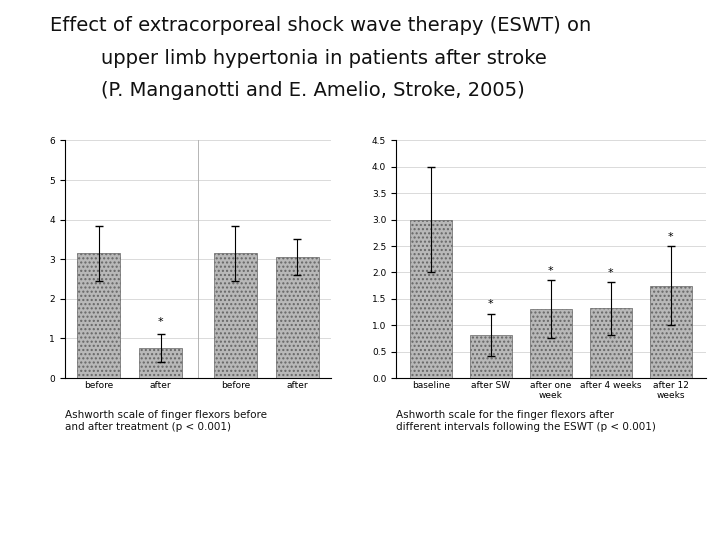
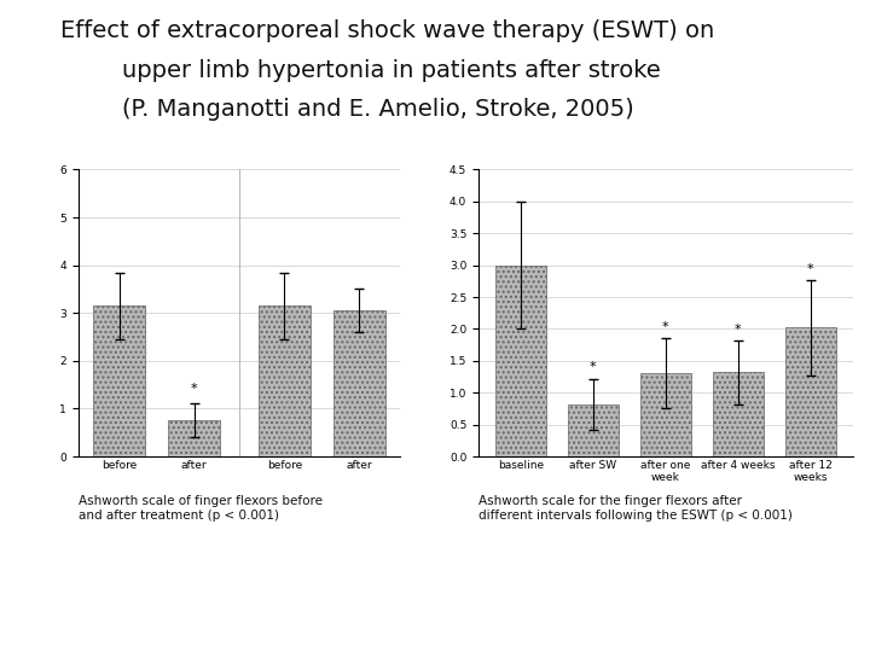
after 12 weeks: 1.75 -> 2.02
